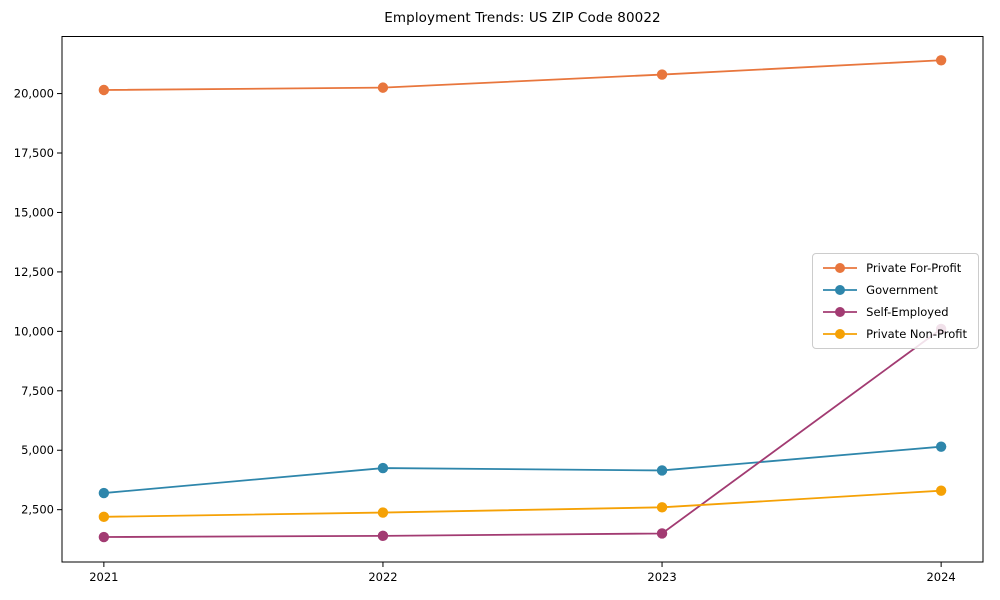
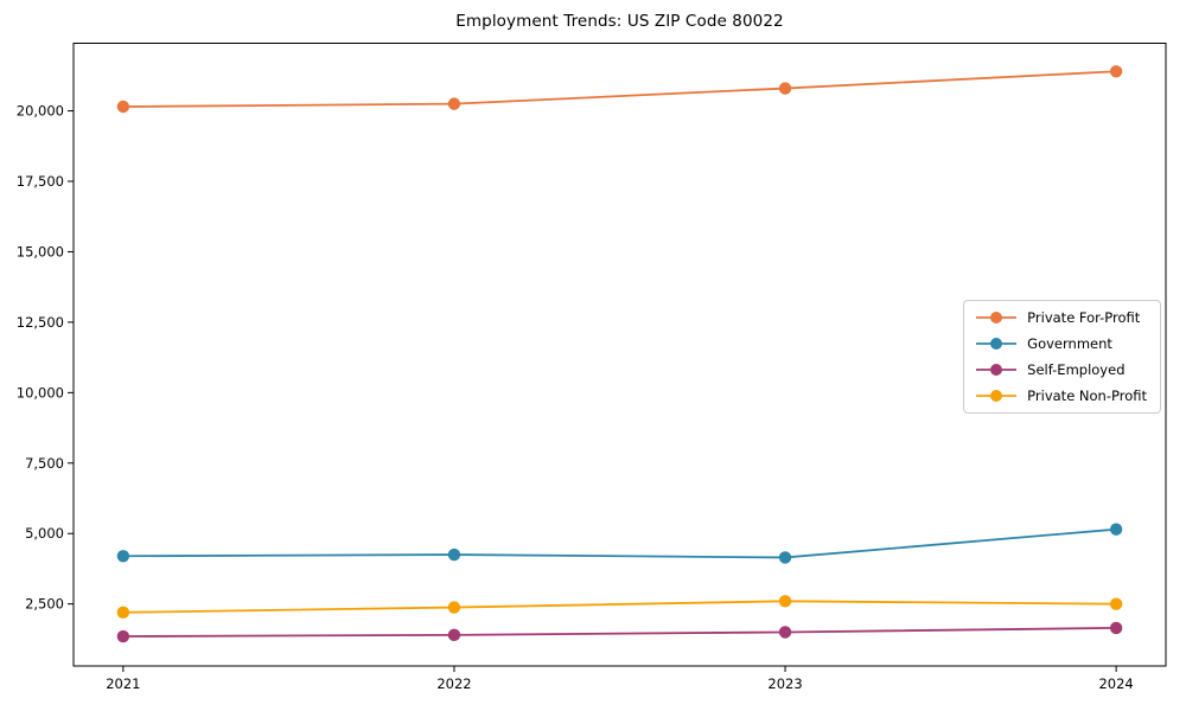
Government/2021: 3200 -> 4200
Self-Employed/2024: 10100 -> 1600
Private Non-Profit/2024: 3300 -> 2500
